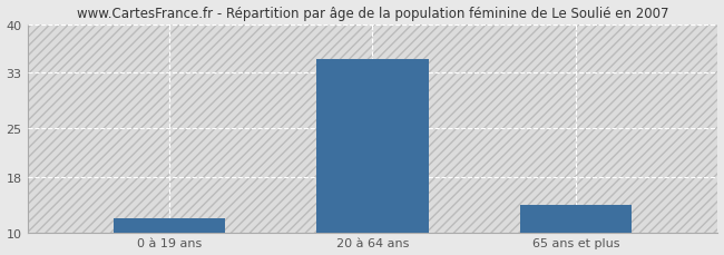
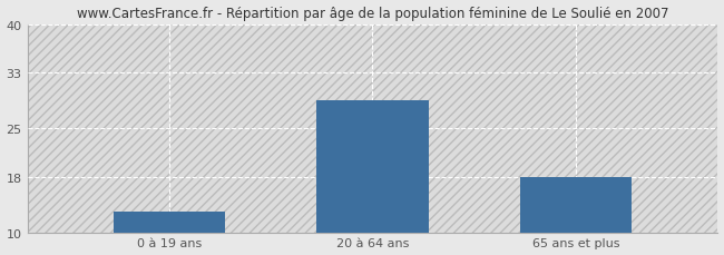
0 à 19 ans: 12 -> 13
20 à 64 ans: 35 -> 29
65 ans et plus: 14 -> 18
